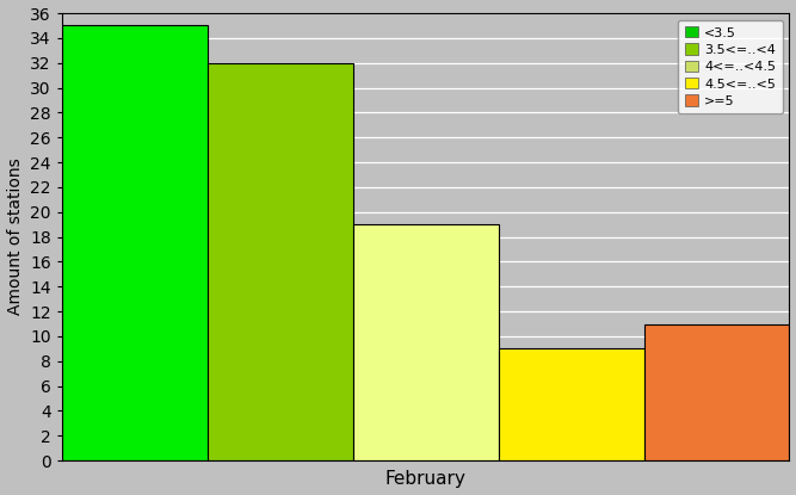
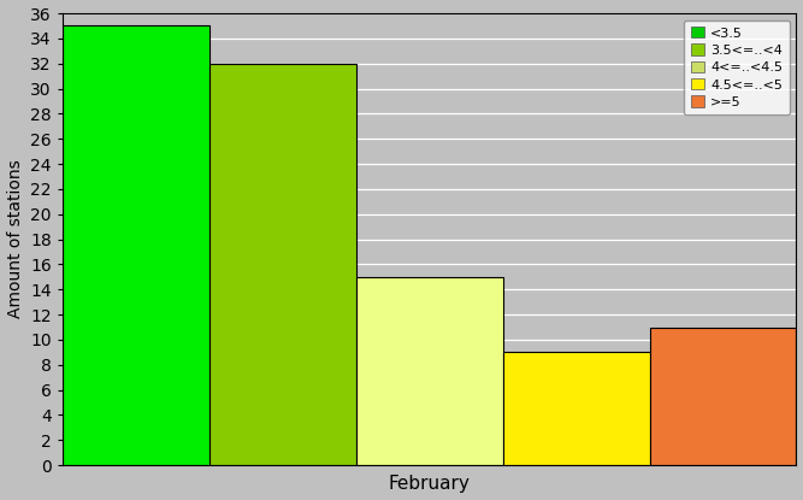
February: 19 -> 15
